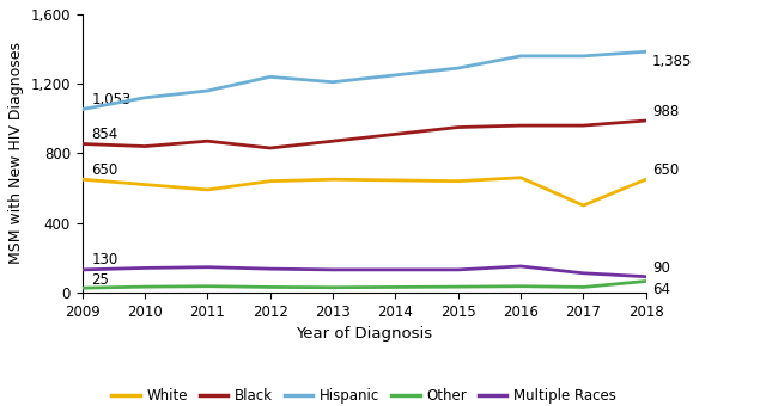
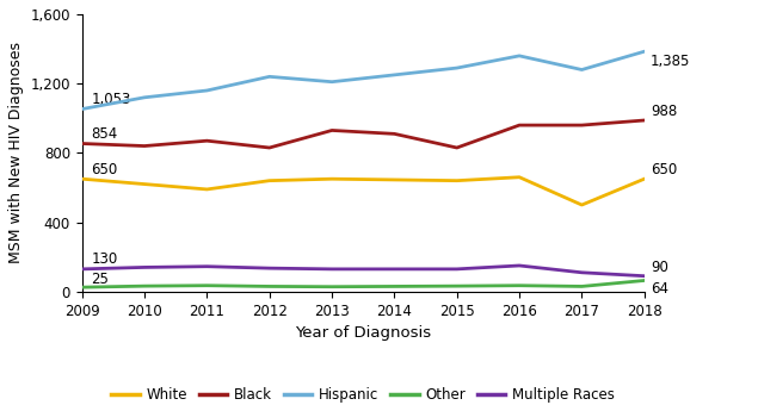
Black/2013: 870 -> 930
Black/2015: 950 -> 830
Hispanic/2017: 1,360 -> 1,280
